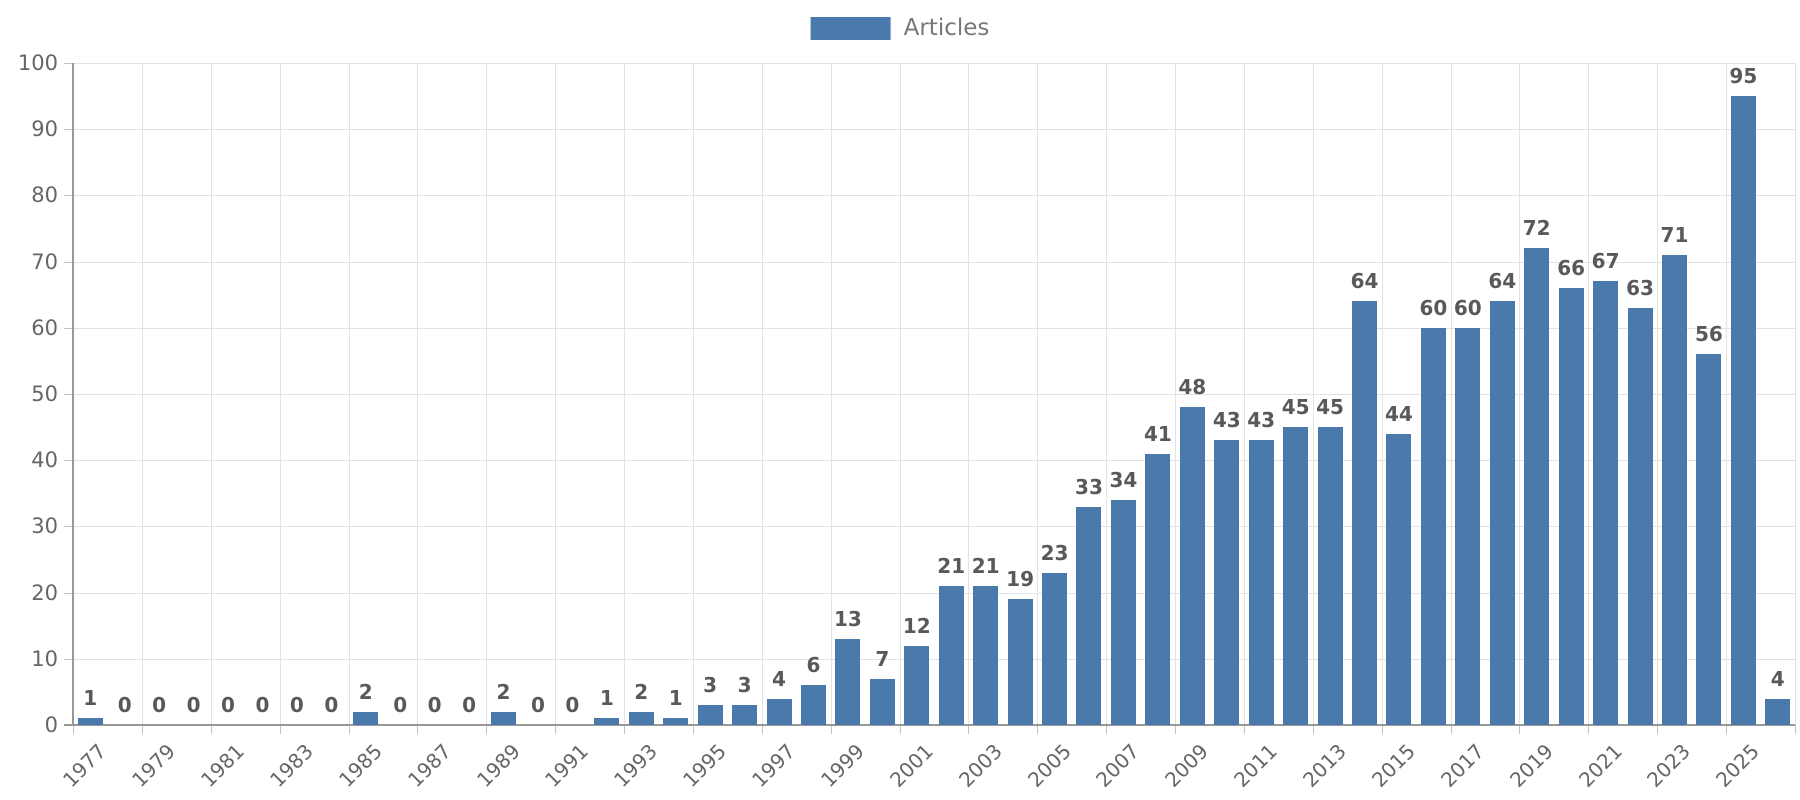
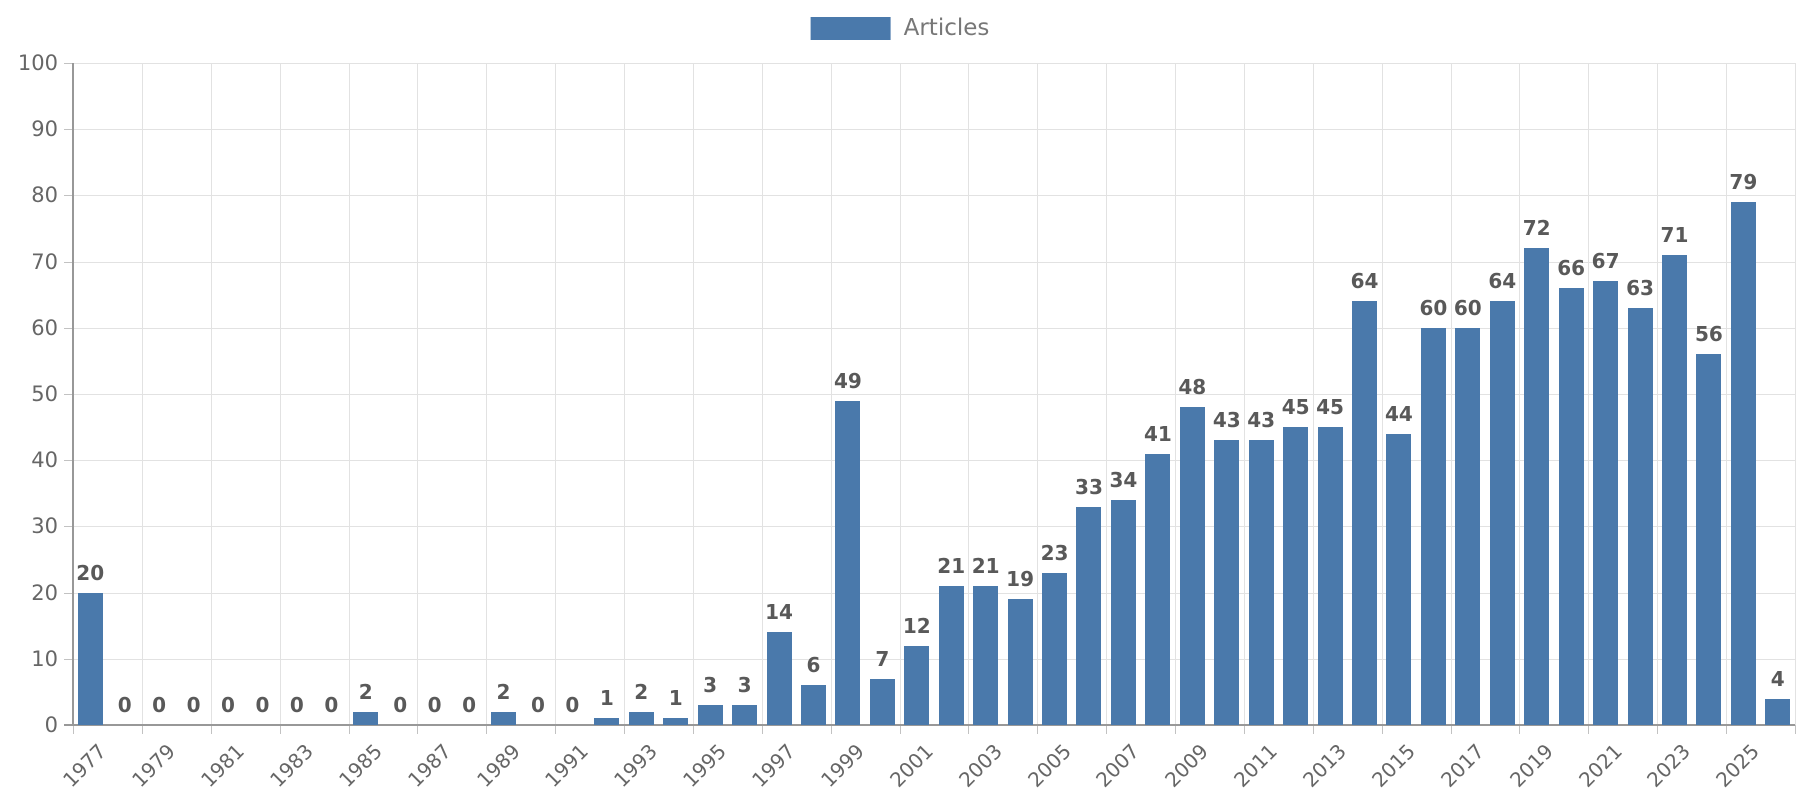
1977: 1 -> 20
1997: 4 -> 14
1999: 13 -> 49
2025: 95 -> 79
